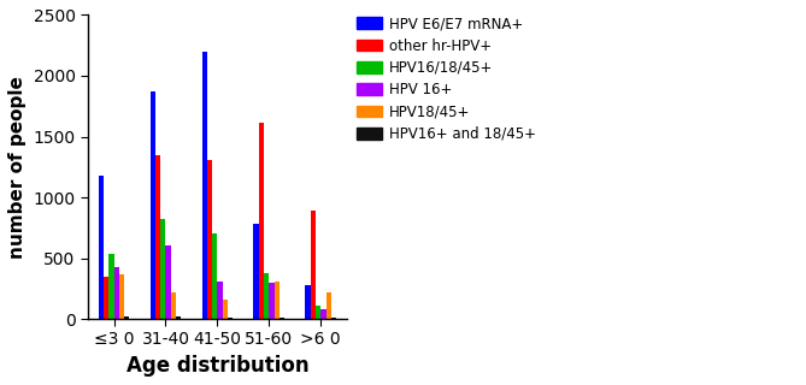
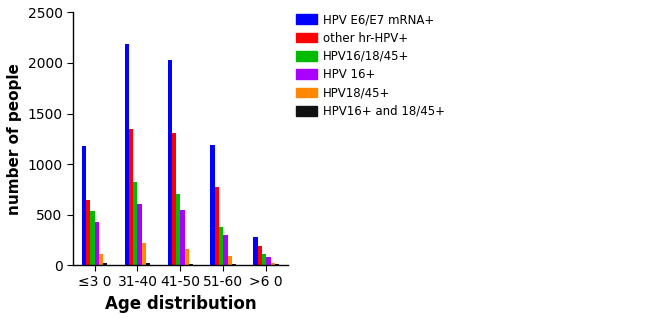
other hr-HPV+/≤3 0: 350 -> 640
HPV18/45+/≤3 0: 370 -> 110
HPV E6/E7 mRNA+/31-40: 1870 -> 2190
HPV E6/E7 mRNA+/41-50: 2200 -> 2030
HPV 16+/41-50: 310 -> 540
HPV E6/E7 mRNA+/51-60: 780 -> 1180
other hr-HPV+/51-60: 1610 -> 780
HPV18/45+/51-60: 310 -> 90
other hr-HPV+/>6 0: 890 -> 180
HPV18/45+/>6 0: 220 -> 20
